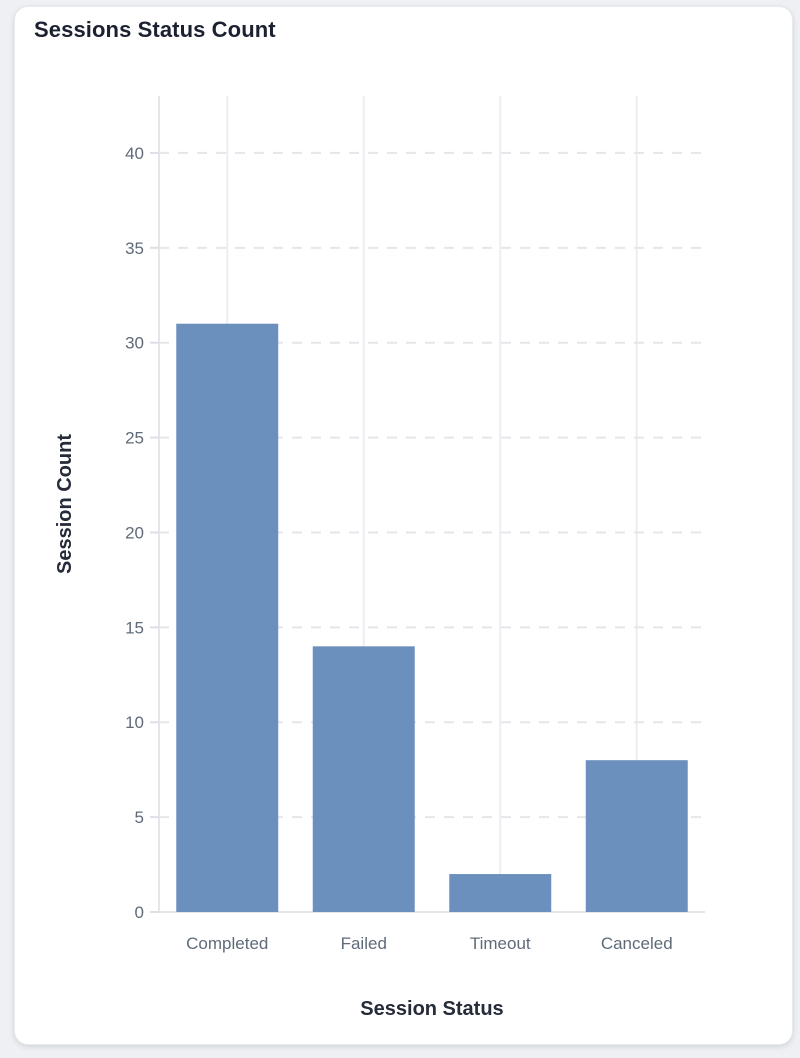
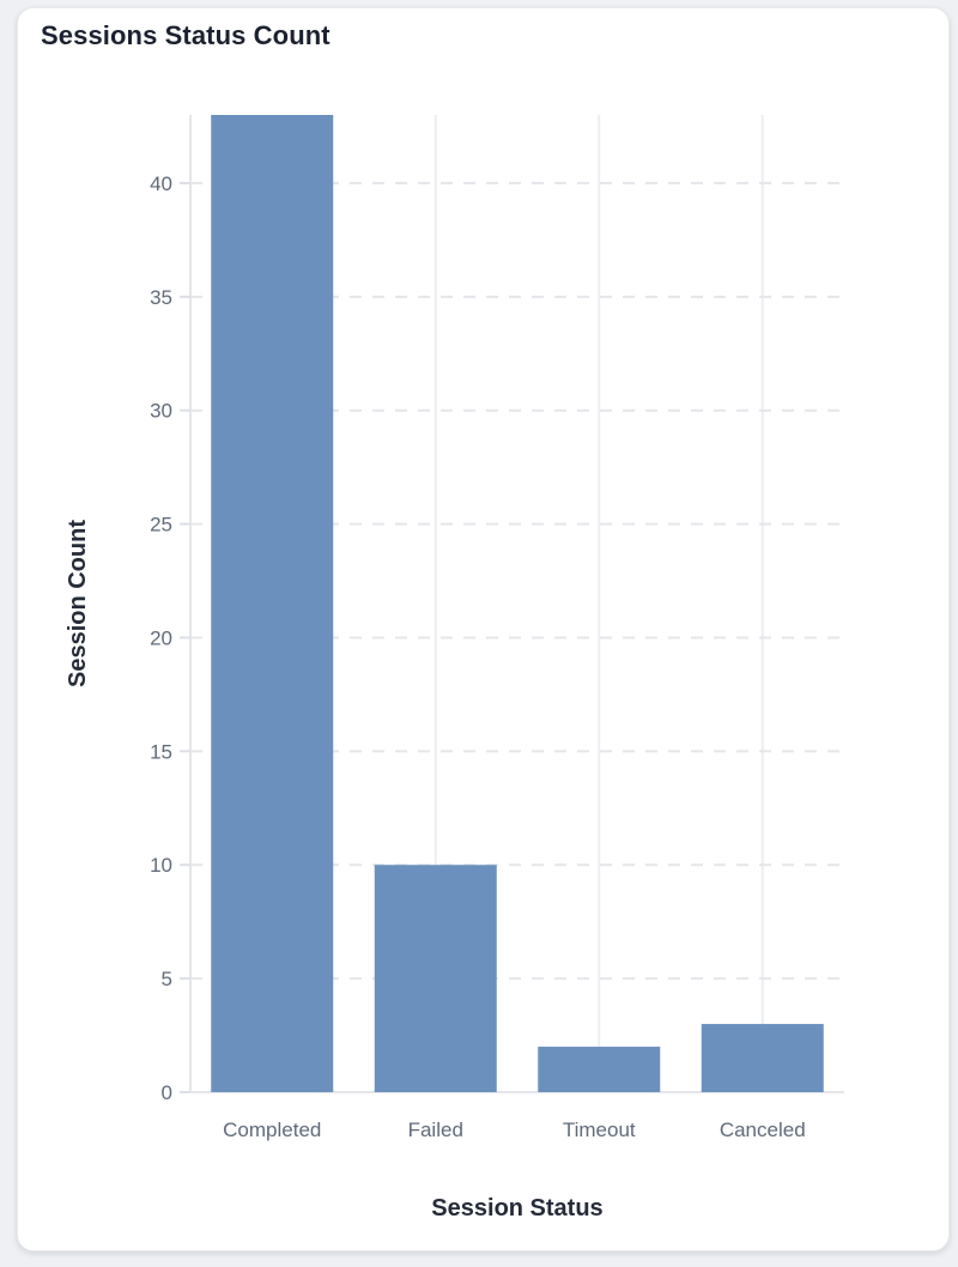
Completed: 31 -> 43
Failed: 14 -> 10
Canceled: 8 -> 3
